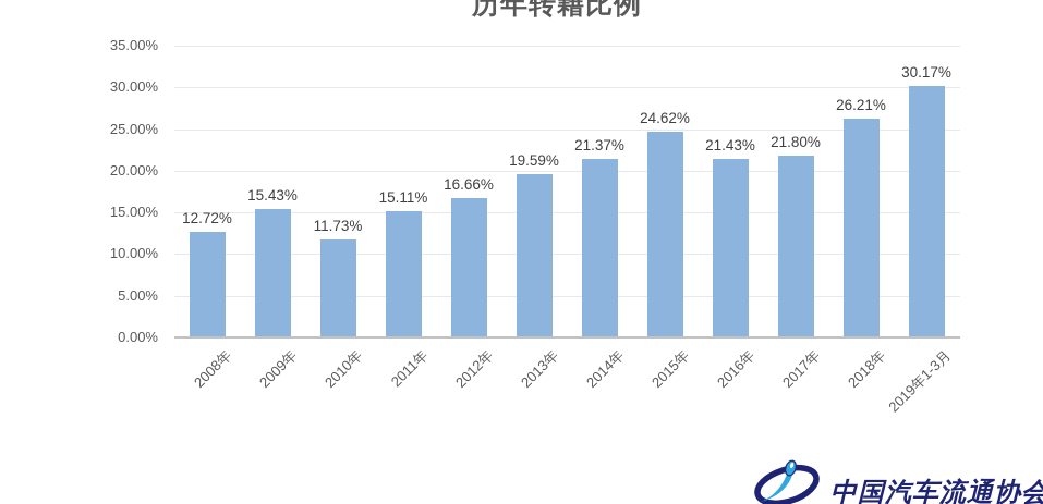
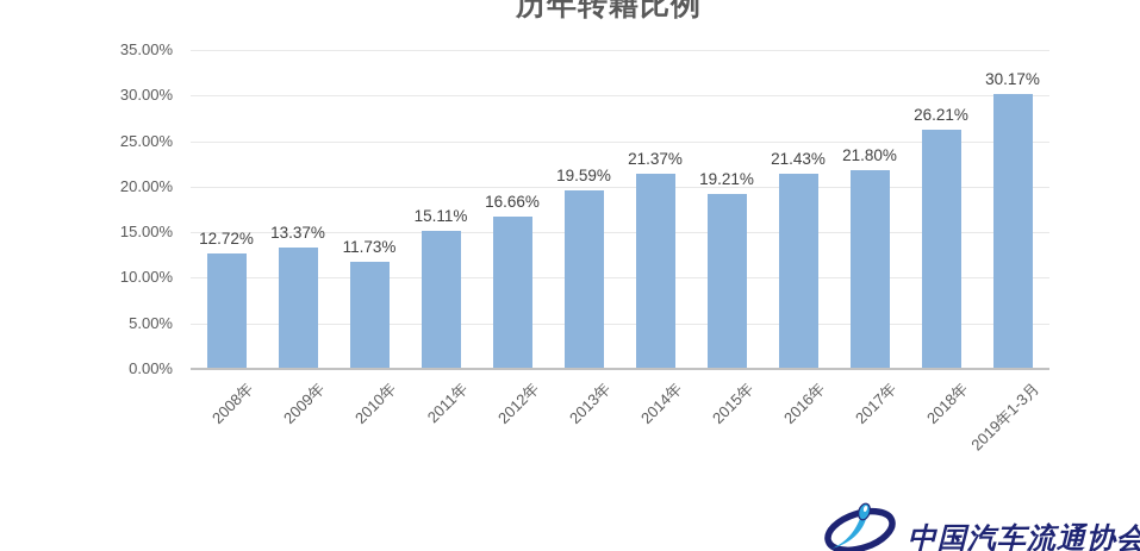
2009年: 15.43% -> 13.37%
2015年: 24.62% -> 19.21%
